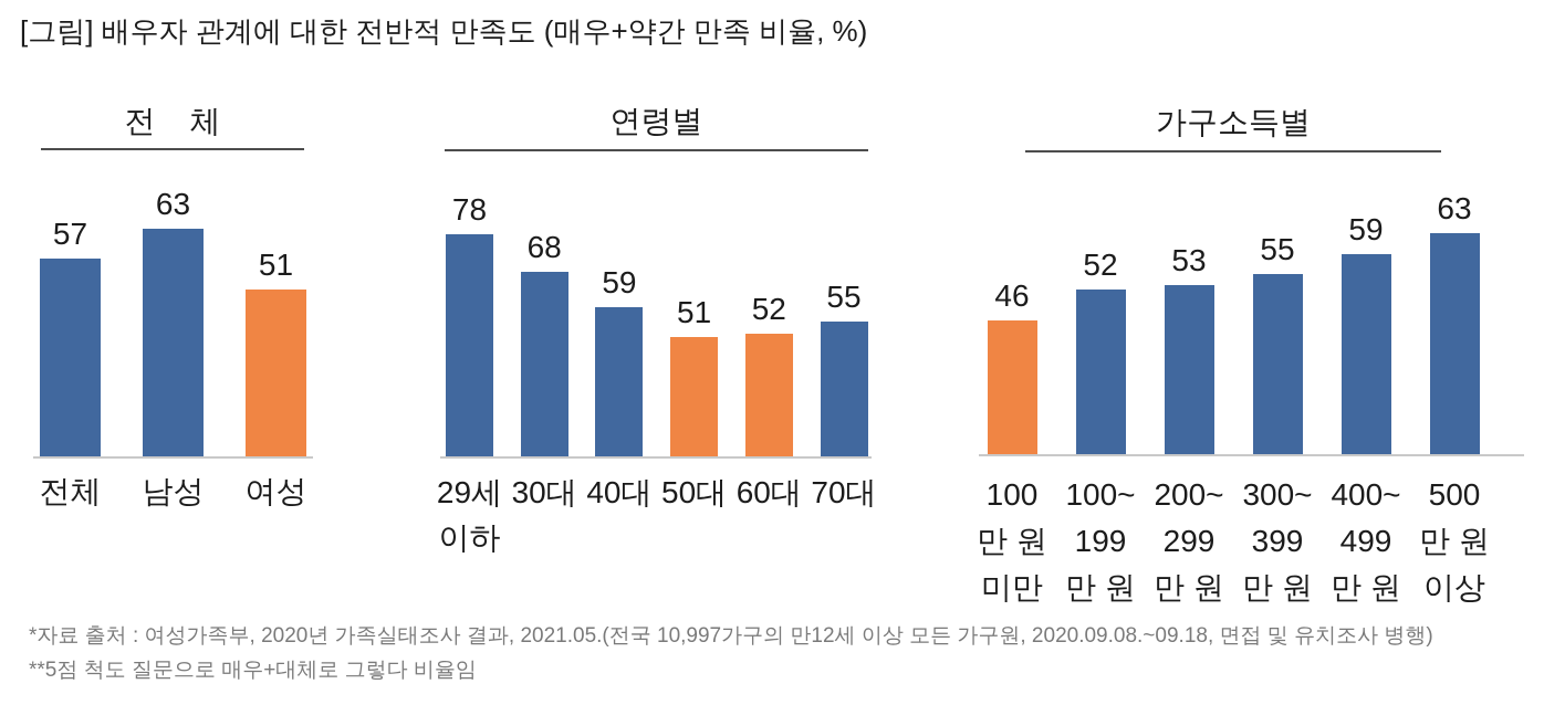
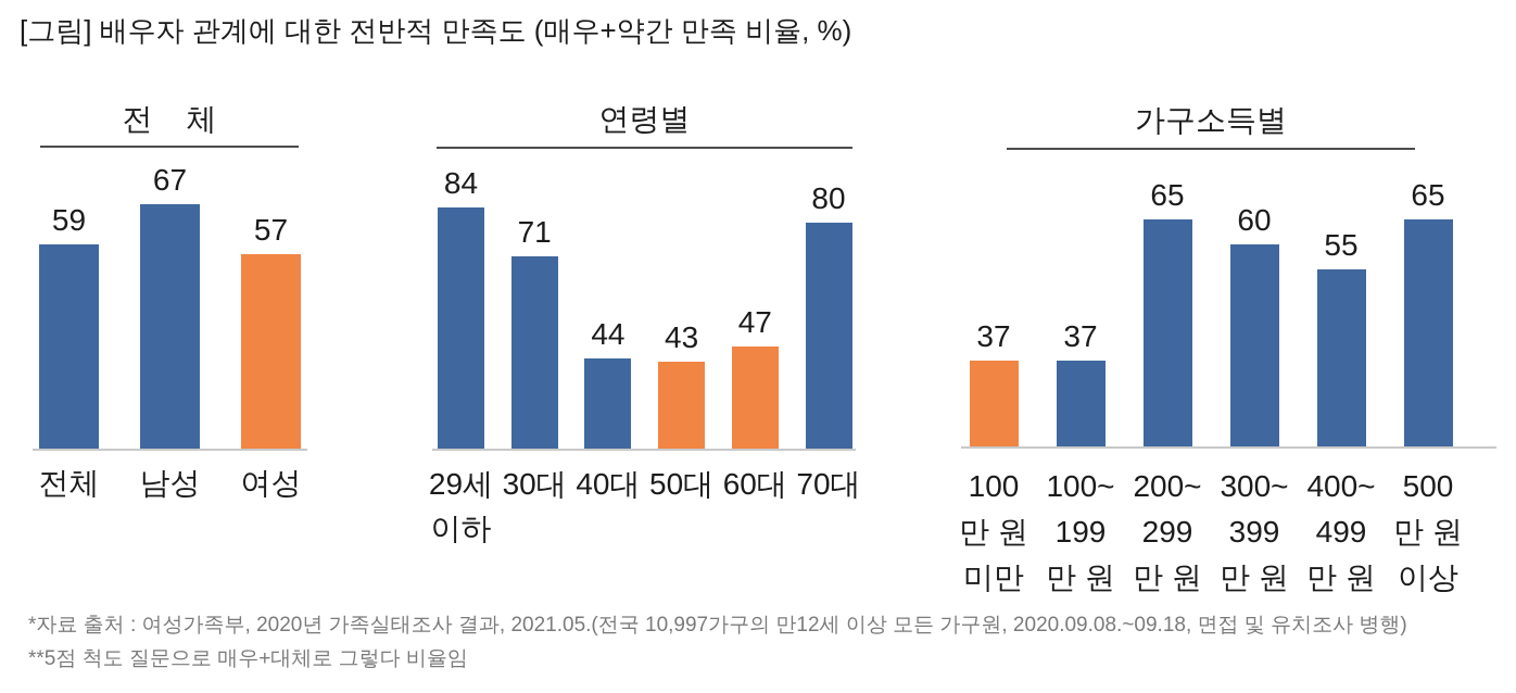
전 체/전체: 57 -> 59
전 체/남성: 63 -> 67
전 체/여성: 51 -> 57
연령별/29세 이하: 78 -> 84
연령별/30대: 68 -> 71
연령별/40대: 59 -> 44
연령별/50대: 51 -> 43
연령별/60대: 52 -> 47
연령별/70대: 55 -> 80
가구소득별/100 만 원 미만: 46 -> 37
가구소득별/100~ 199 만 원: 52 -> 37
가구소득별/200~ 299 만 원: 53 -> 65
가구소득별/300~ 399 만 원: 55 -> 60
가구소득별/400~ 499 만 원: 59 -> 55
가구소득별/500 만 원 이상: 63 -> 65
